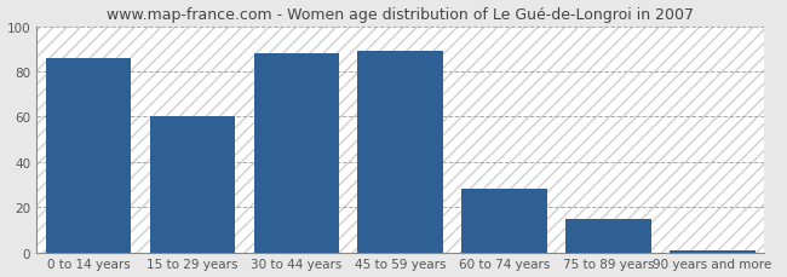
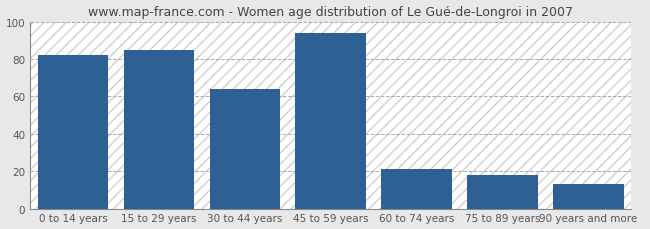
0 to 14 years: 86 -> 82
15 to 29 years: 60 -> 85
30 to 44 years: 88 -> 64
45 to 59 years: 89 -> 94
60 to 74 years: 28 -> 21
75 to 89 years: 15 -> 18
90 years and more: 1 -> 13
